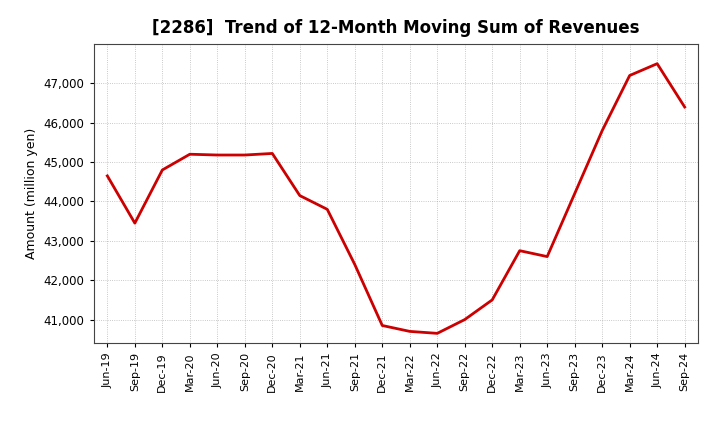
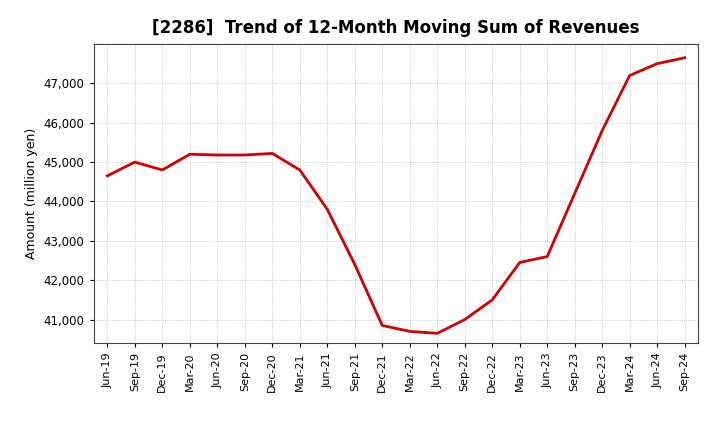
Sep-19: 43,450 -> 45,000
Mar-21: 44,150 -> 44,800
Mar-23: 42,750 -> 42,450
Sep-24: 46,400 -> 47,650
